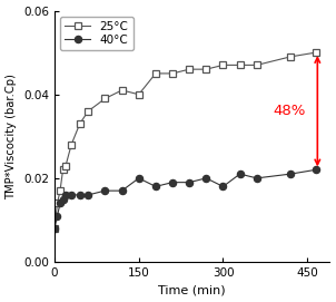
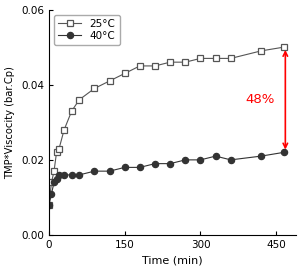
25°C/150: 0.040 -> 0.043
40°C/150: 0.020 -> 0.018
40°C/300: 0.018 -> 0.020
